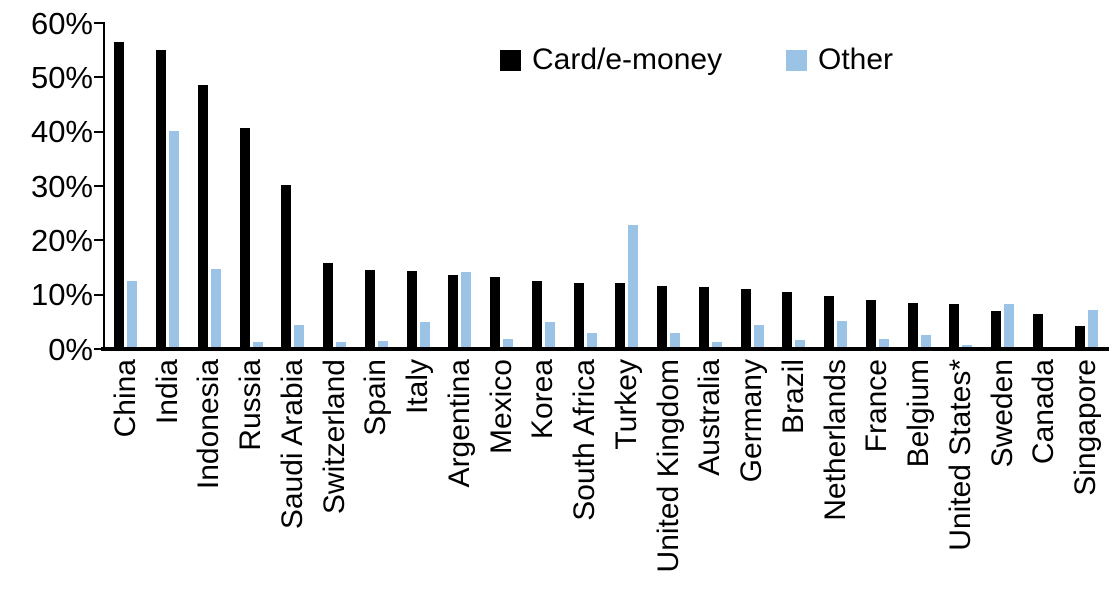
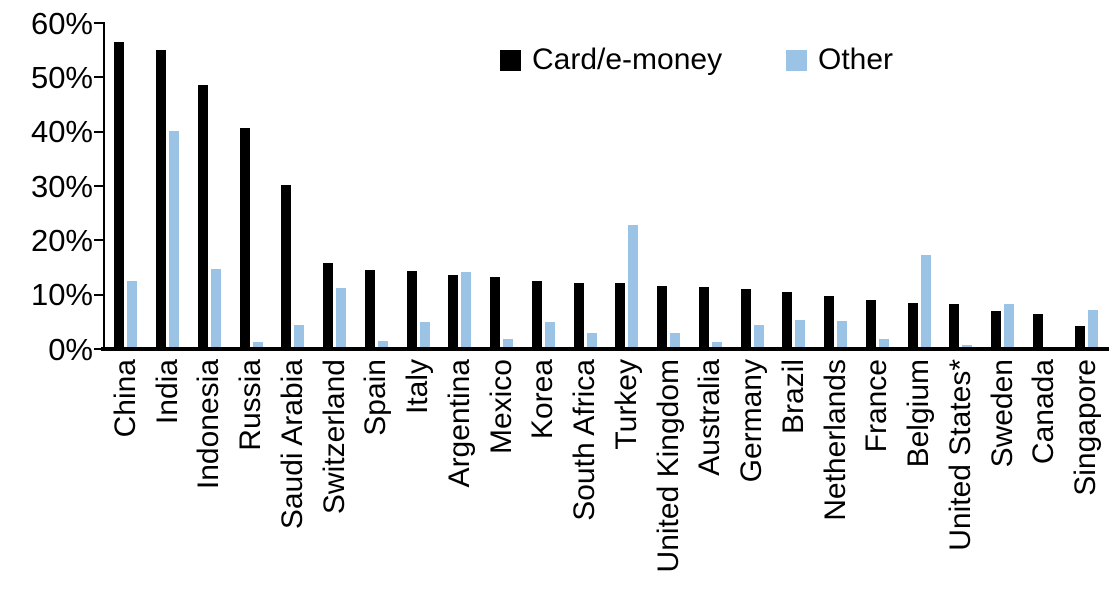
Other/Switzerland: 1% -> 11%
Other/Brazil: 1% -> 5%
Other/Belgium: 2% -> 17%
